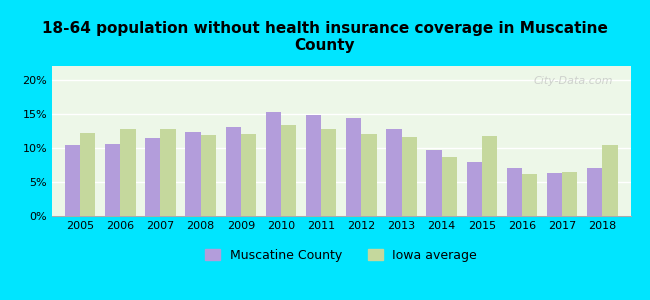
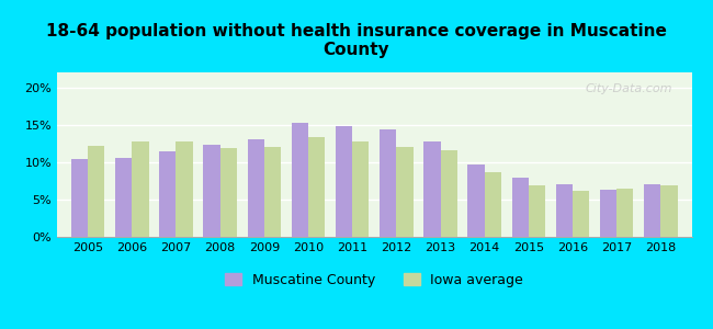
Iowa average/2015: 11.8% -> 6.9%
Iowa average/2018: 10.4% -> 6.9%
